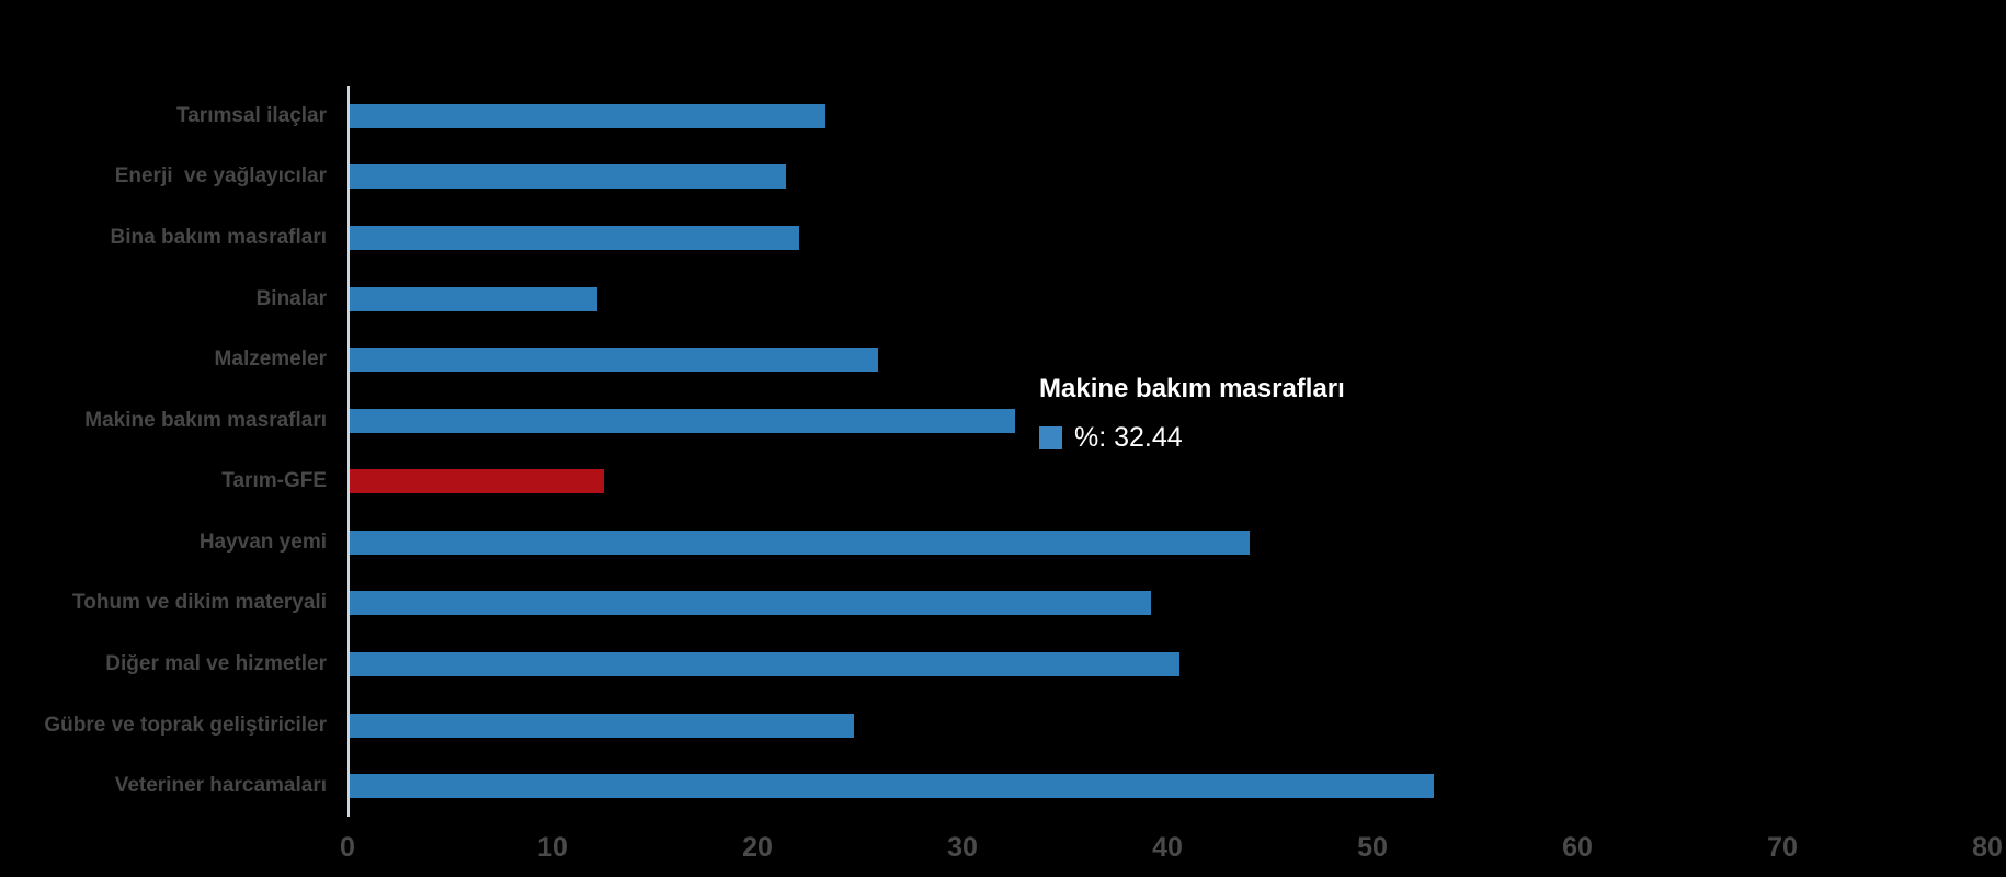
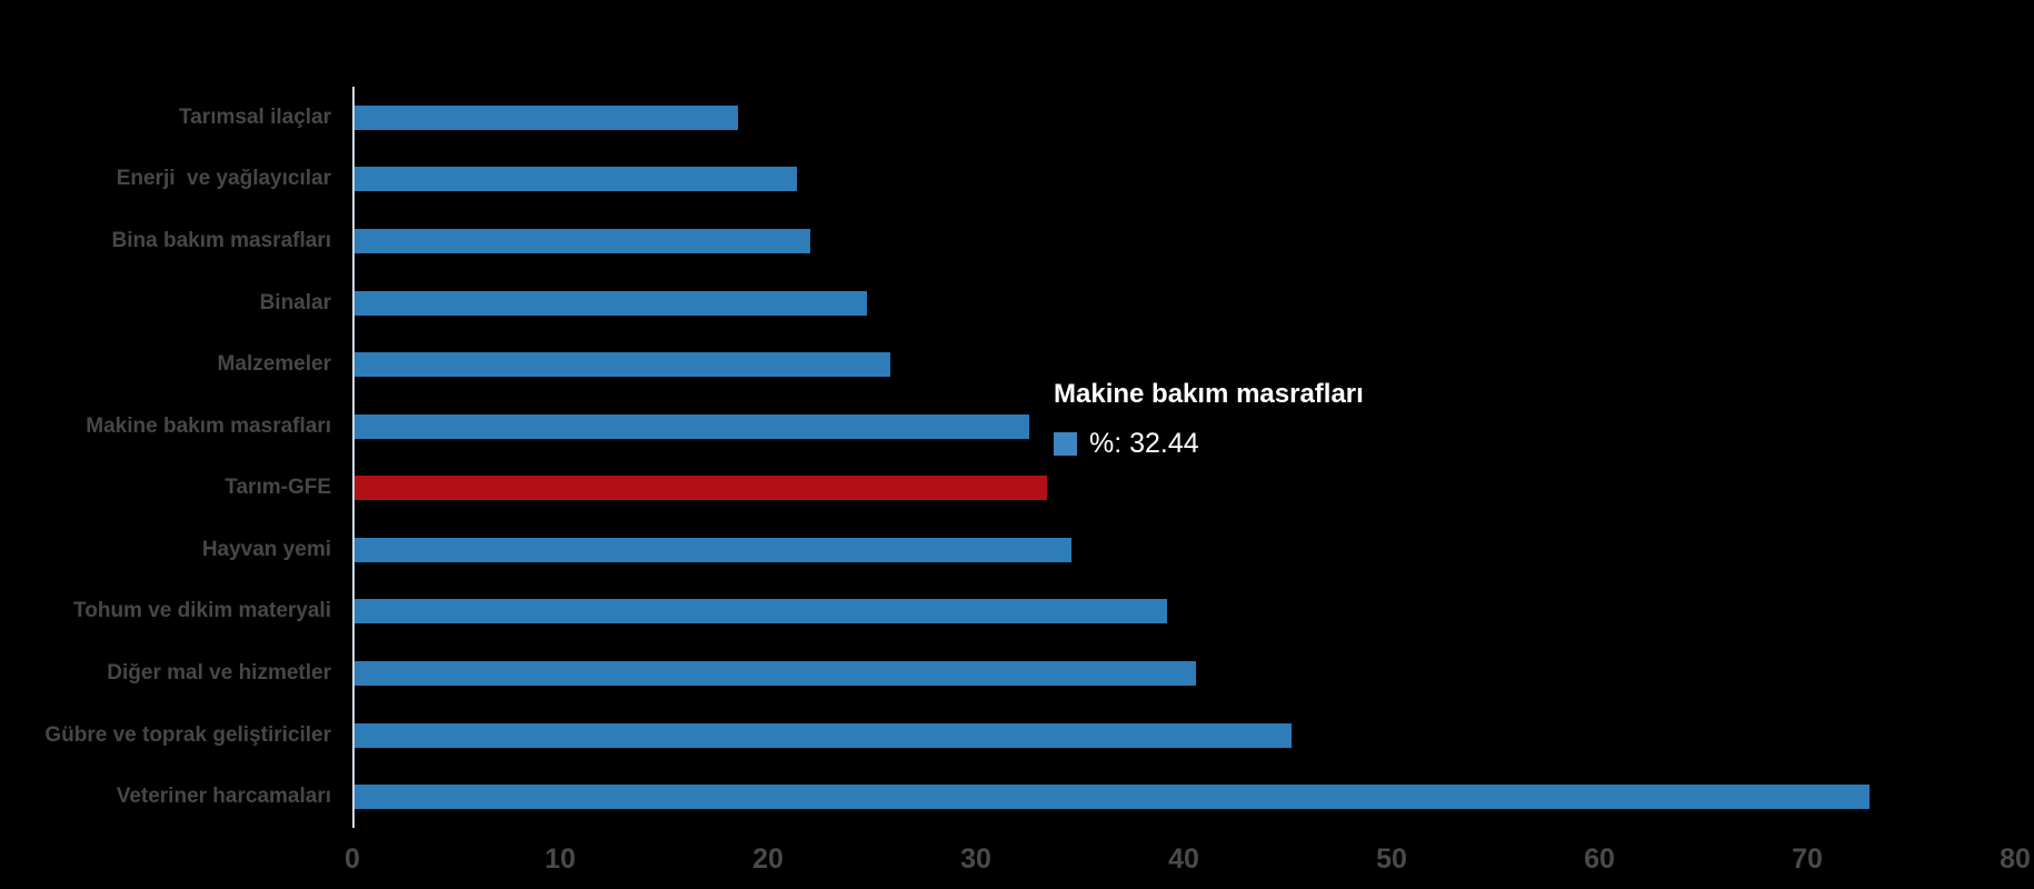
Tarımsal ilaçlar: 23.2 -> 18.4
Binalar: 12.1 -> 24.6
Tarım-GFE: 12.4 -> 33.3
Hayvan yemi: 43.9 -> 34.5
Gübre ve toprak geliştiriciler: 24.6 -> 45.1
Veteriner harcamaları: 52.9 -> 72.9
